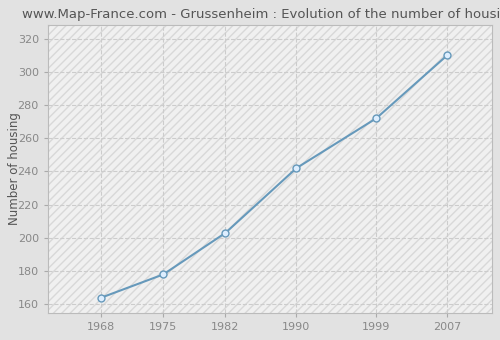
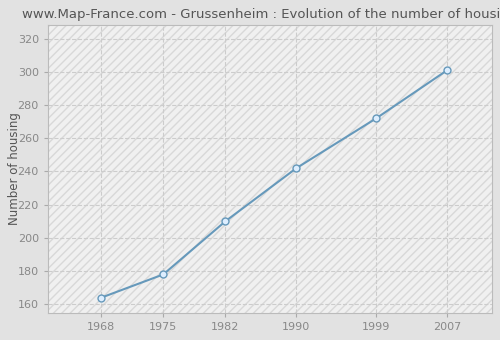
1982: 203 -> 210
2007: 310 -> 301
